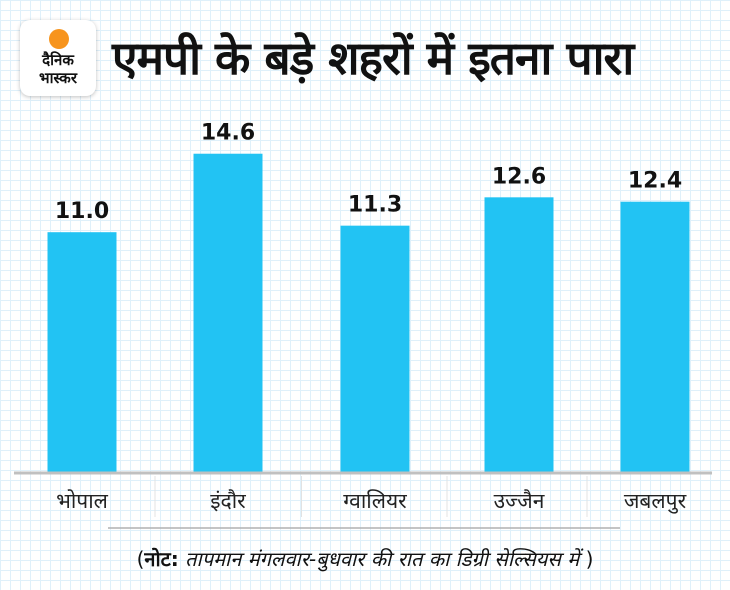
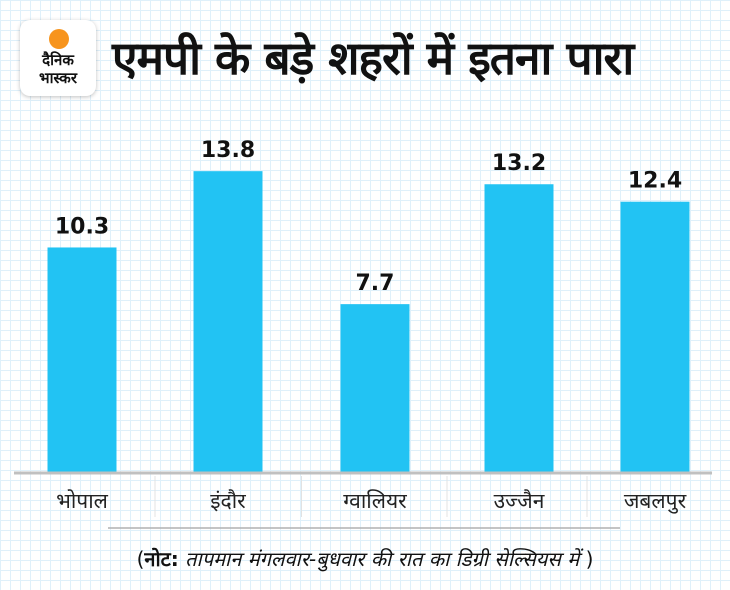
भोपाल: 11.0 -> 10.3
इंदौर: 14.6 -> 13.8
ग्वालियर: 11.3 -> 7.7
उज्जैन: 12.6 -> 13.2
